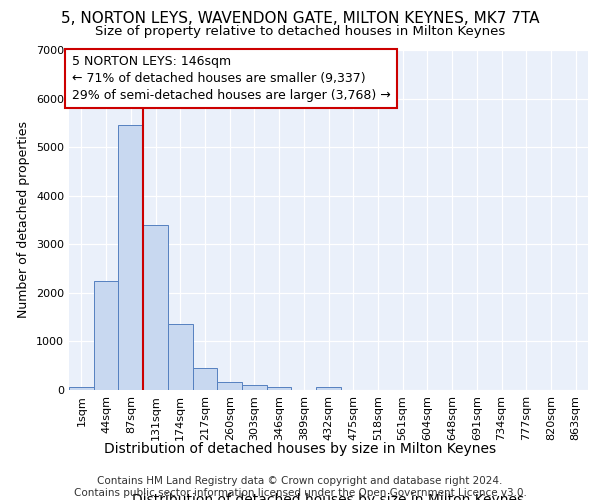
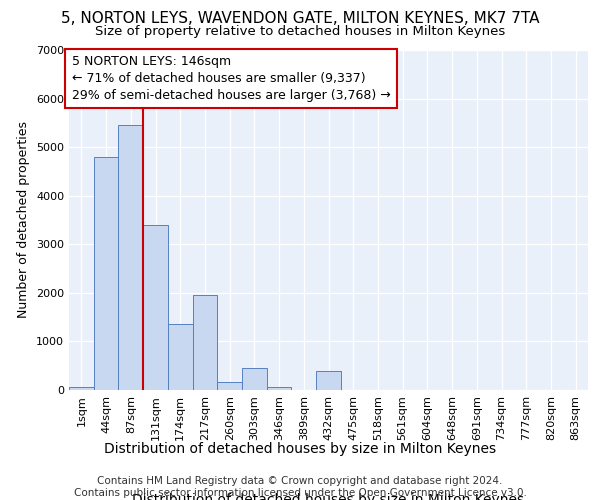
44sqm: 2250 -> 4800
217sqm: 450 -> 1950
303sqm: 100 -> 450
432sqm: 60 -> 400
